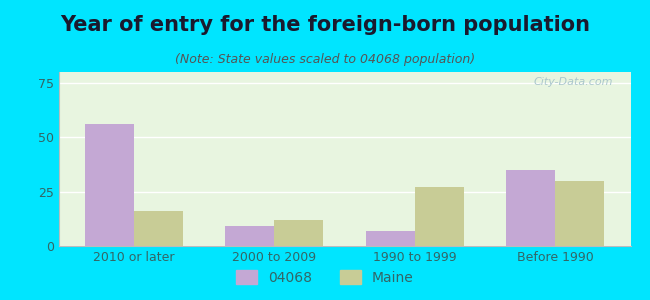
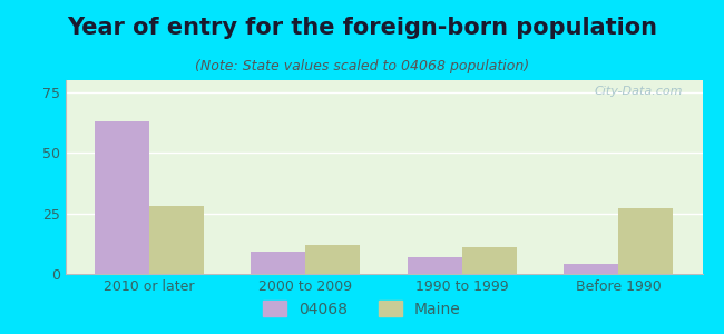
04068/2010 or later: 56 -> 63
Maine/2010 or later: 16 -> 28
Maine/1990 to 1999: 27 -> 11
04068/Before 1990: 35 -> 4
Maine/Before 1990: 30 -> 27
